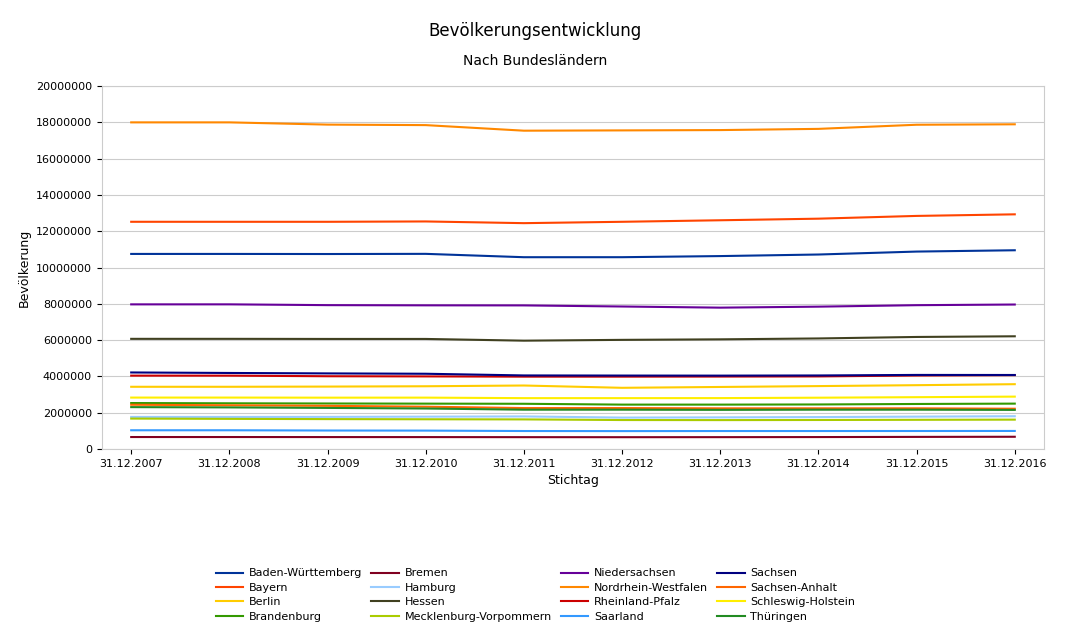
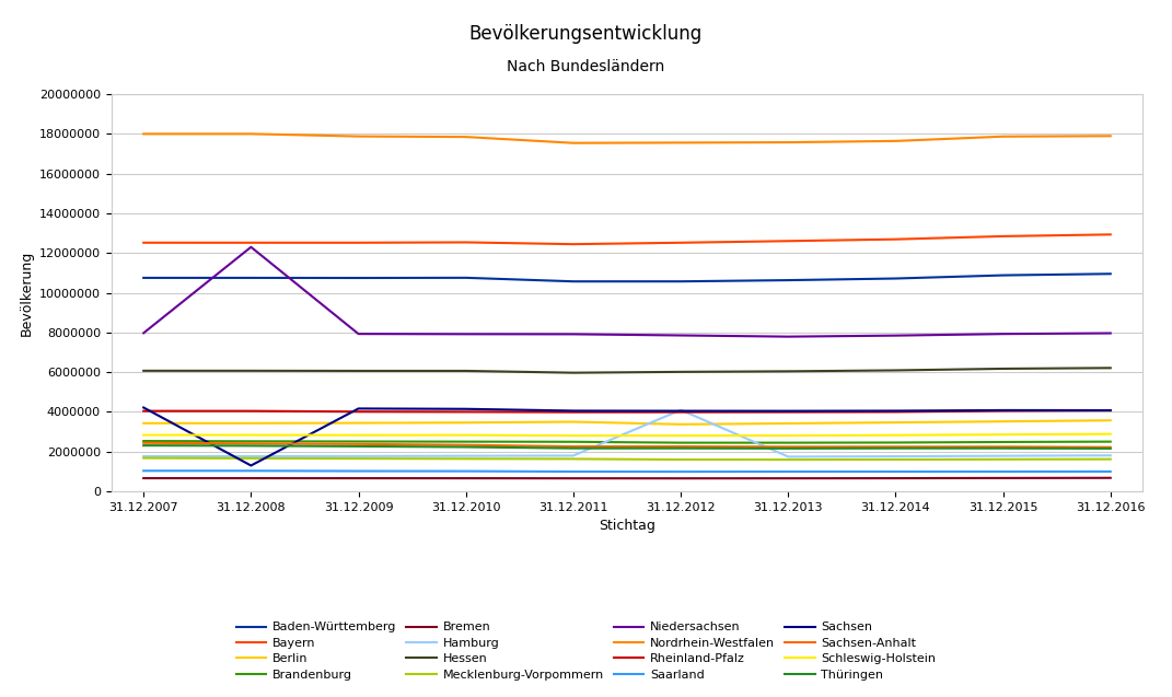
Niedersachsen/31.12.2008: 8000000 -> 12300000
Sachsen/31.12.2008: 4200000 -> 1300000
Hamburg/31.12.2012: 1700000 -> 4100000
